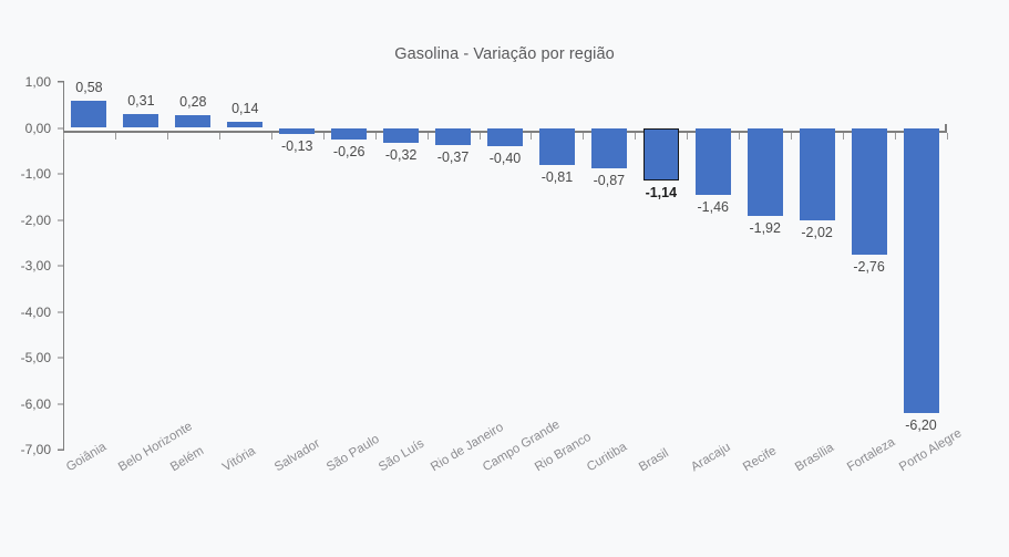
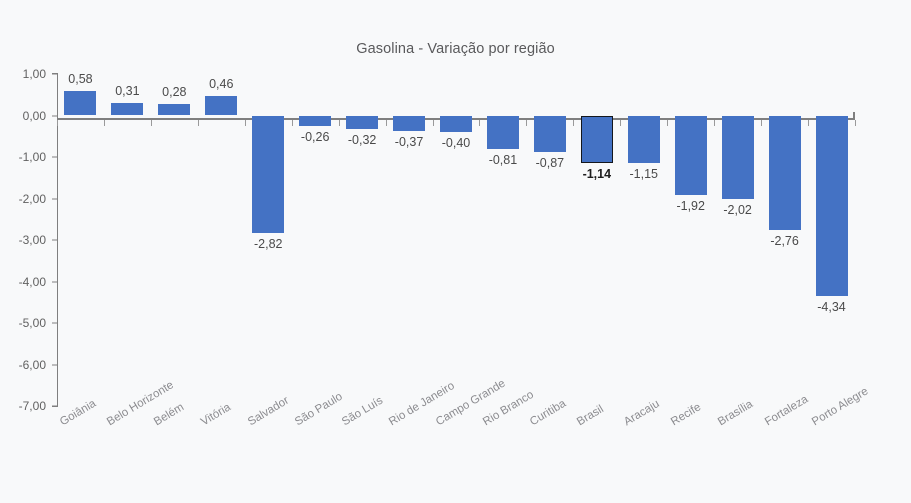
Vitória: 0,14 -> 0,46
Salvador: -0,13 -> -2,82
Aracaju: -1,46 -> -1,15
Porto Alegre: -6,20 -> -4,34
